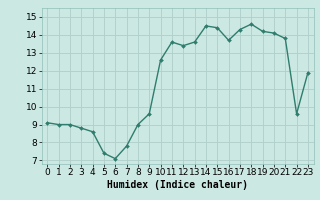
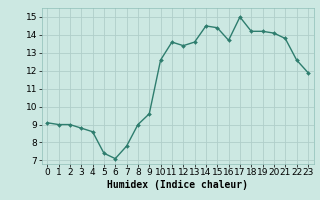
17: 14.3 -> 15.0
18: 14.6 -> 14.2
22: 9.6 -> 12.6
